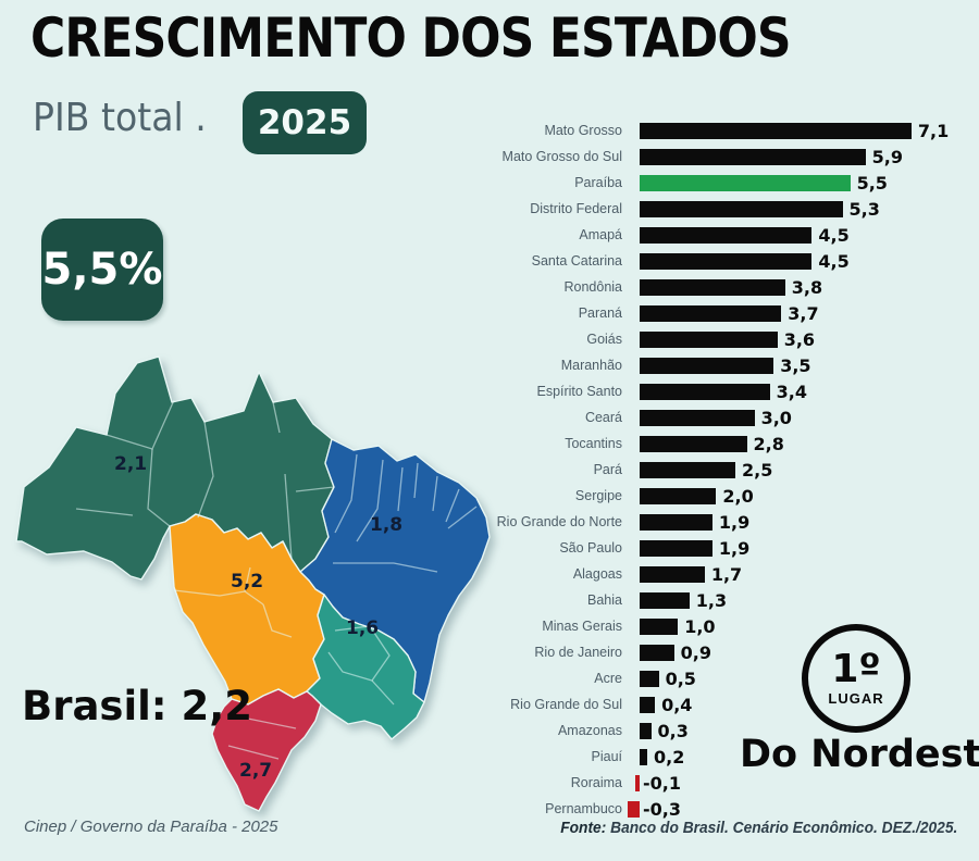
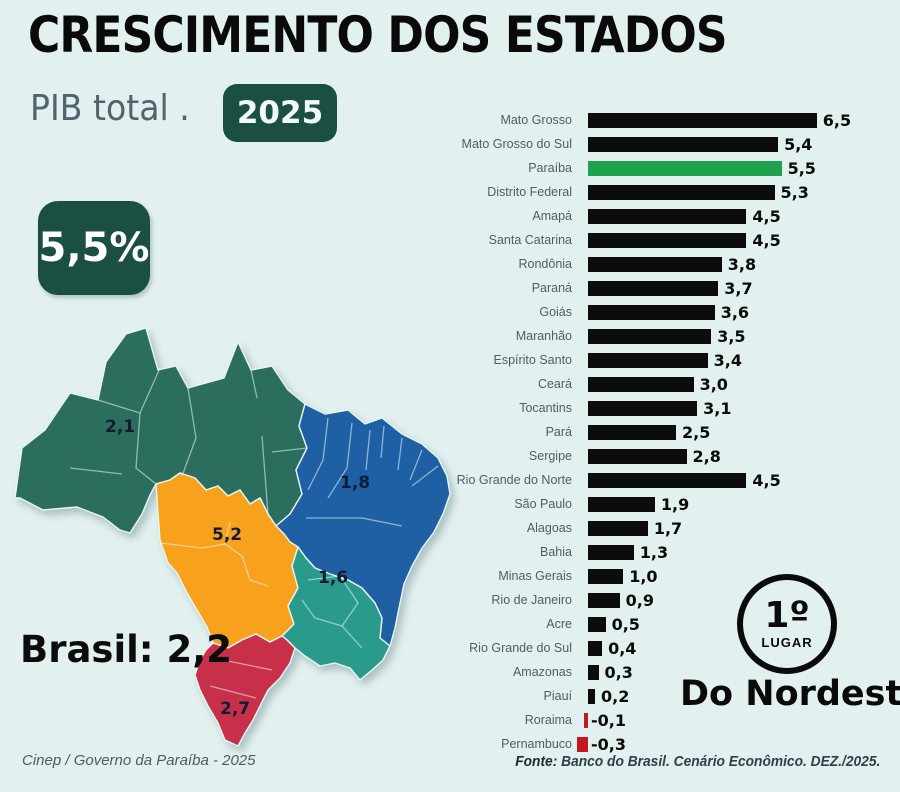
Mato Grosso: 7,1 -> 6,5
Mato Grosso do Sul: 5,9 -> 5,4
Tocantins: 2,8 -> 3,1
Sergipe: 2,0 -> 2,8
Rio Grande do Norte: 1,9 -> 4,5
